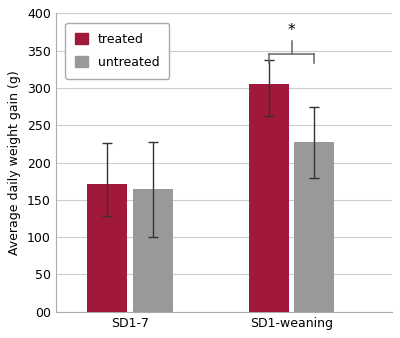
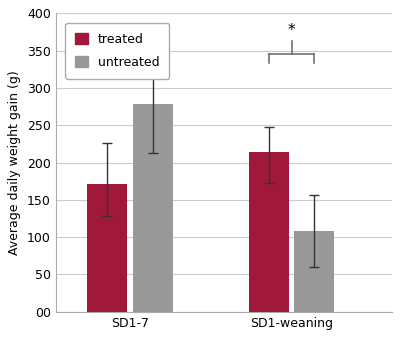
untreated/SD1-7: 165 -> 278
treated/SD1-weaning: 305 -> 214
untreated/SD1-weaning: 227 -> 108
